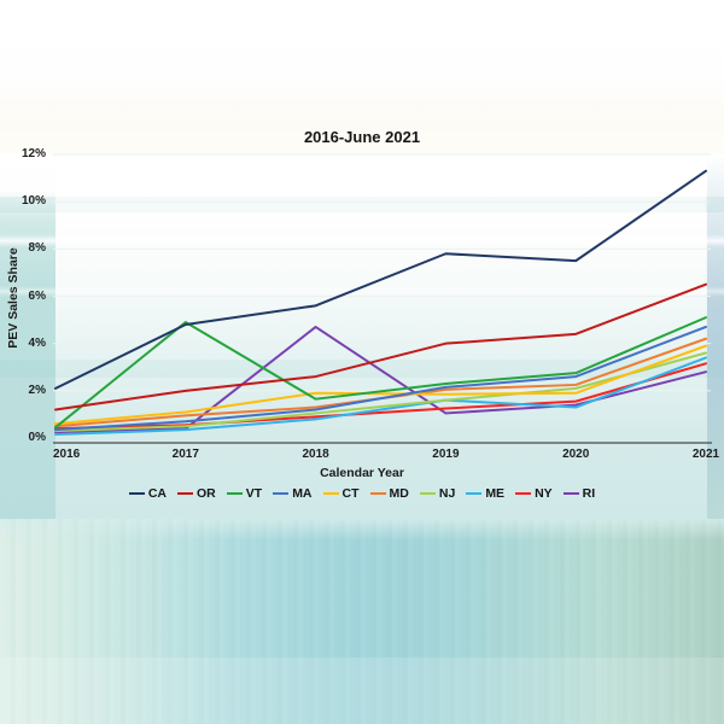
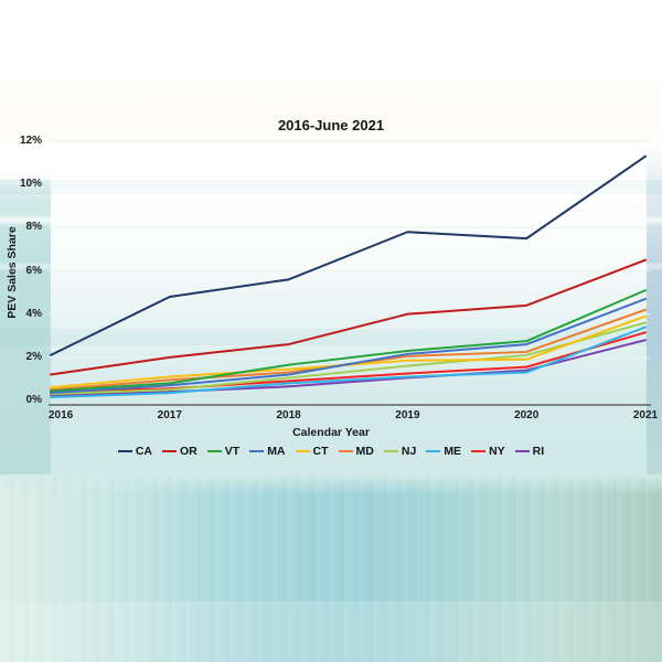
VT/2017: 4.9% -> 0.8%
CT/2018: 1.9% -> 1.4%
RI/2018: 4.7% -> 0.7%
ME/2019: 1.6% -> 1.1%
